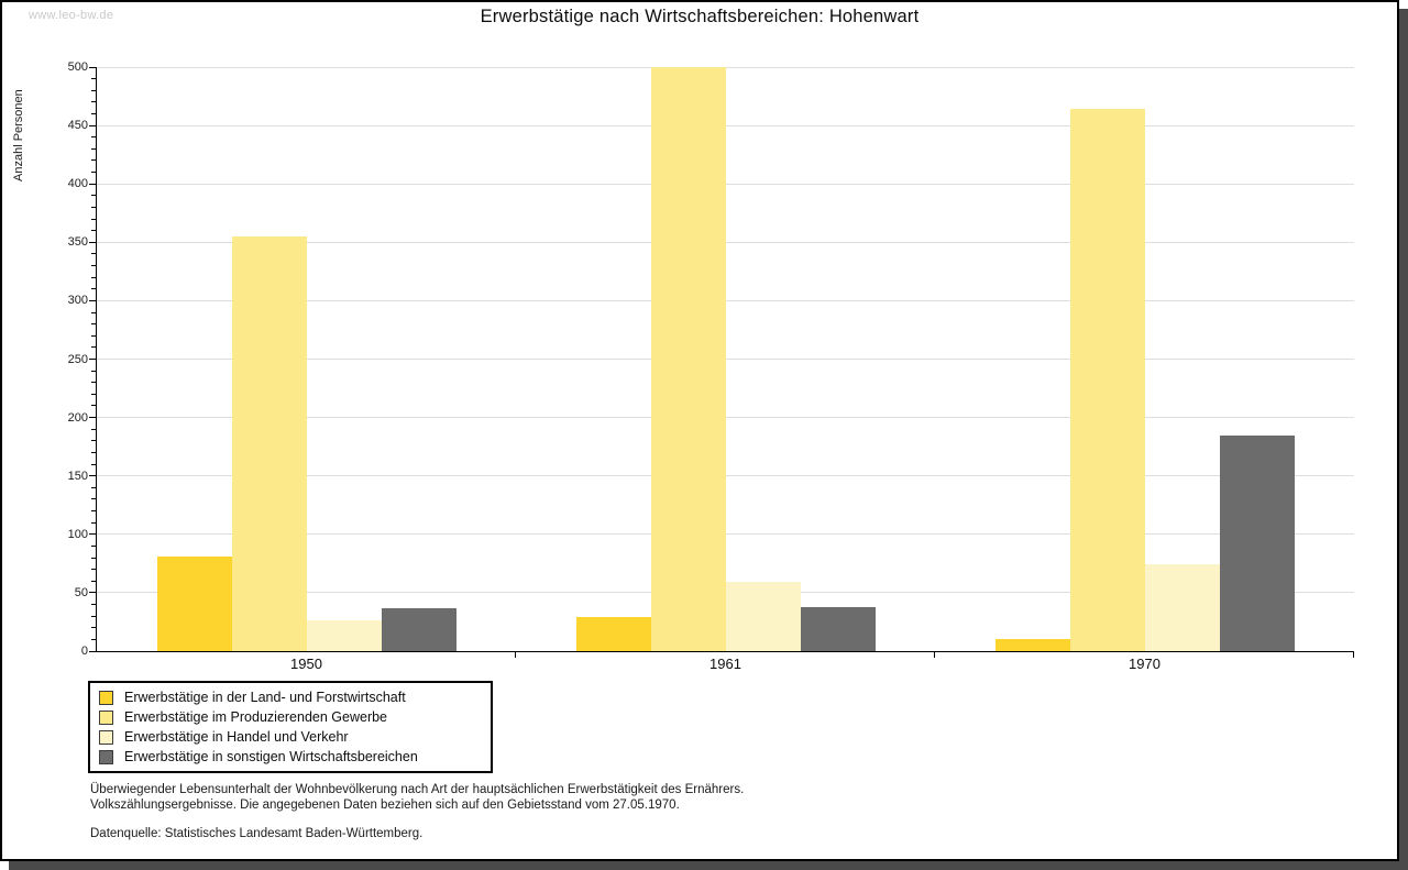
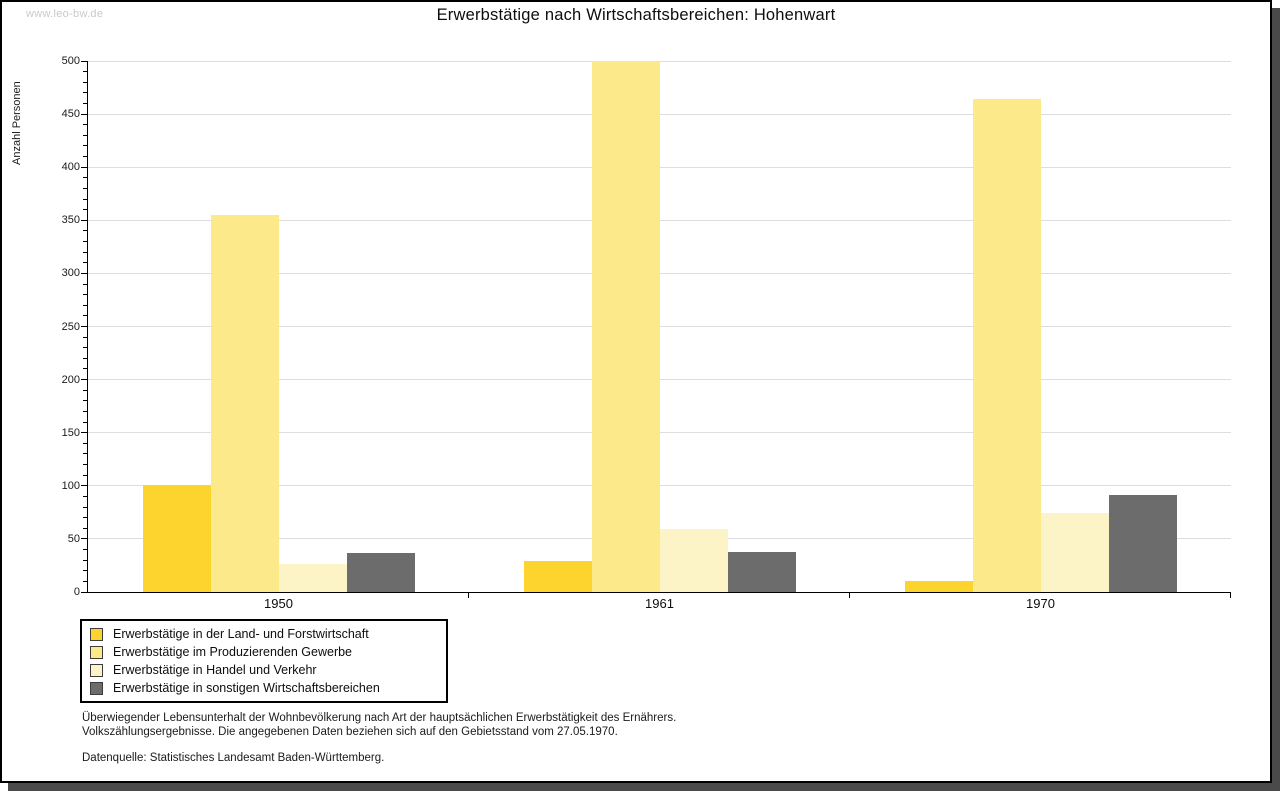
Erwerbstätige in der Land- und Forstwirtschaft/1950: 81 -> 101
Erwerbstätige in sonstigen Wirtschaftsbereichen/1970: 185 -> 91
